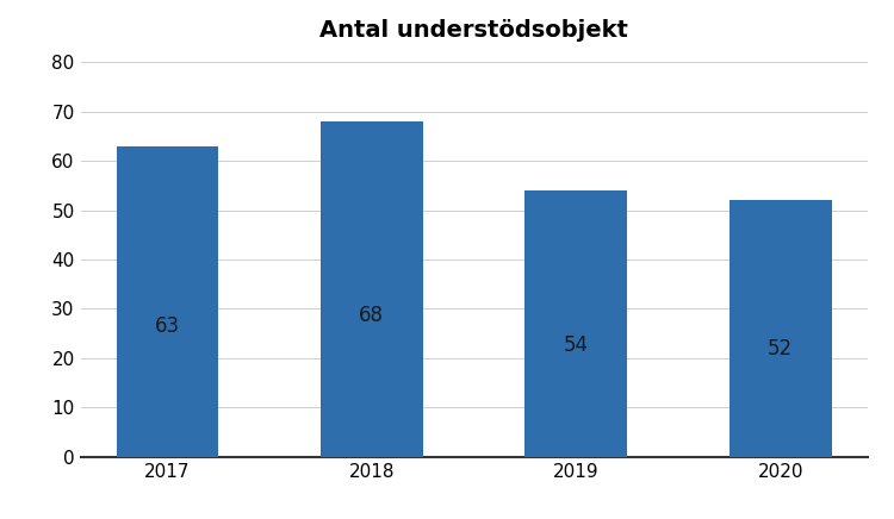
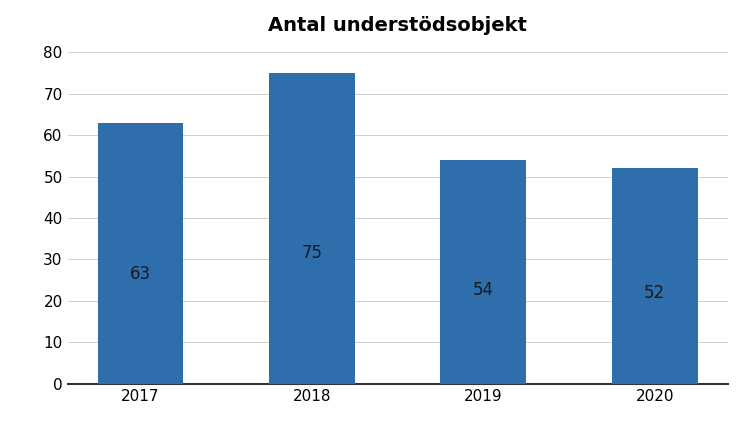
2018: 68 -> 75
